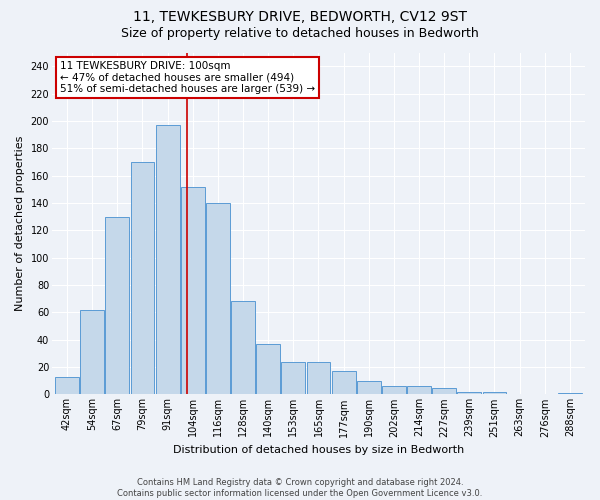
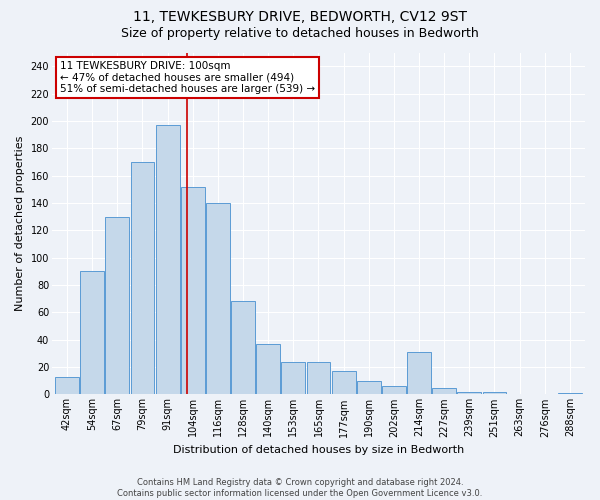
54sqm: 62 -> 90
214sqm: 6 -> 31
